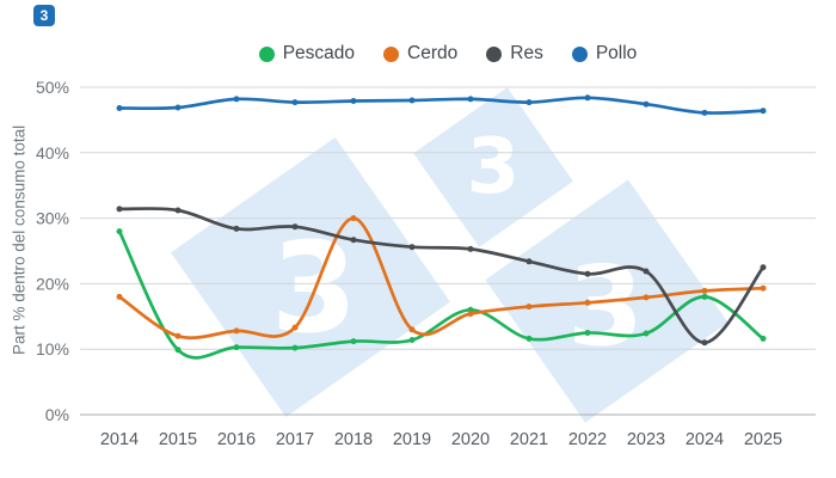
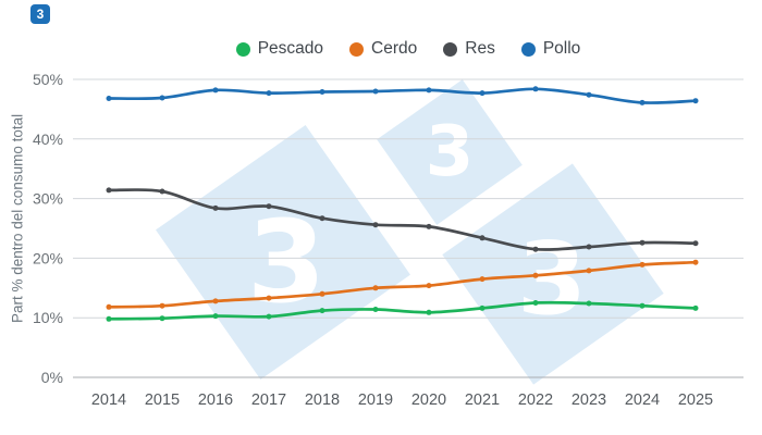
Pescado/2014: 28% -> 10%
Cerdo/2014: 18% -> 12%
Cerdo/2018: 30% -> 14%
Cerdo/2019: 13% -> 15%
Pescado/2020: 16% -> 11%
Pescado/2024: 18% -> 12%
Res/2024: 11% -> 23%
